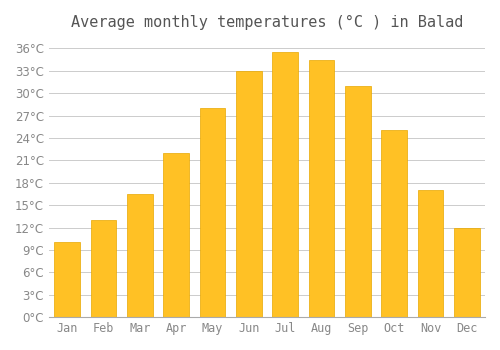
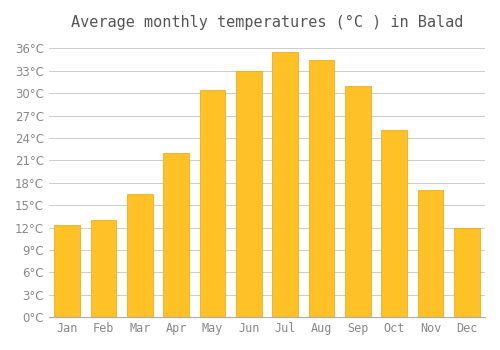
Jan: 10.0°C -> 12.4°C
May: 28.0°C -> 30.4°C
